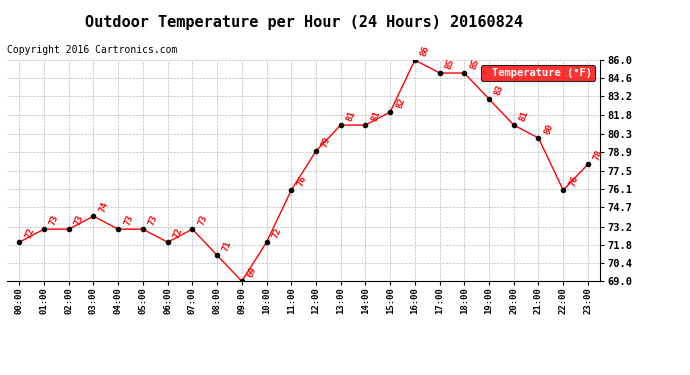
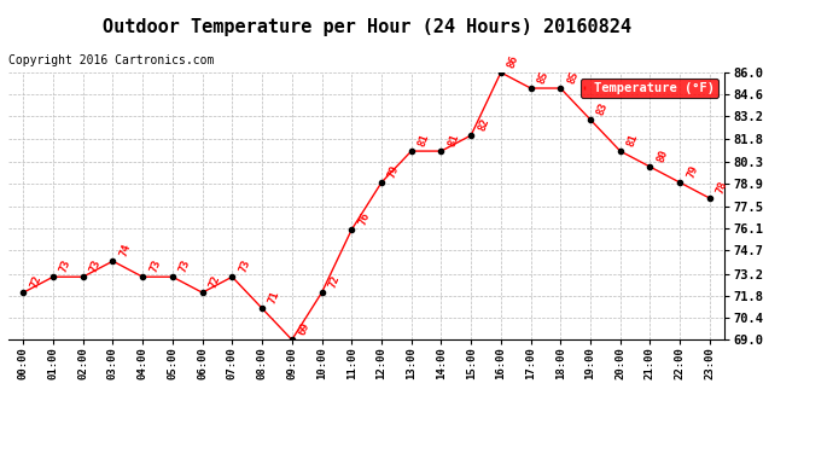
22:00: 76 -> 79
